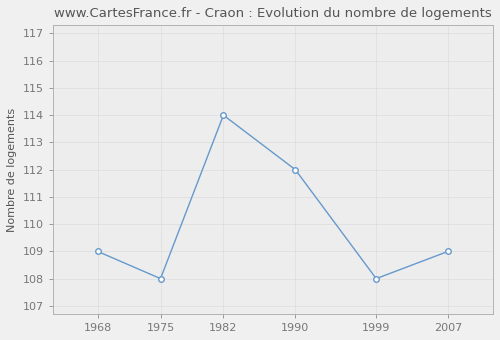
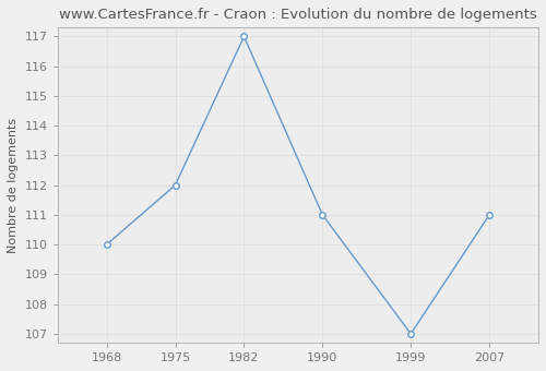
1968: 109 -> 110
1975: 108 -> 112
1982: 114 -> 117
1990: 112 -> 111
1999: 108 -> 107
2007: 109 -> 111
